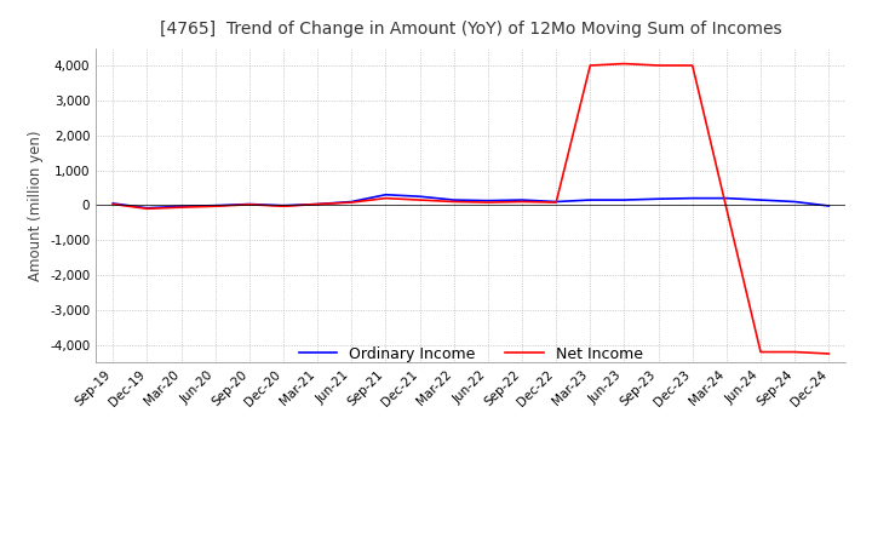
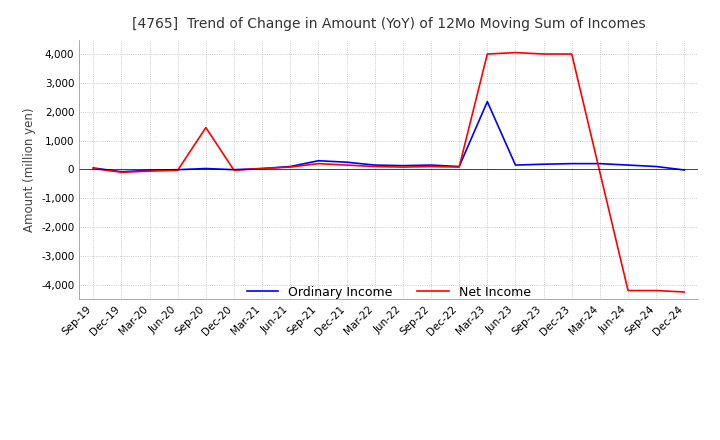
Net Income/Sep-20: 20 -> 1,450
Ordinary Income/Mar-23: 150 -> 2,350
